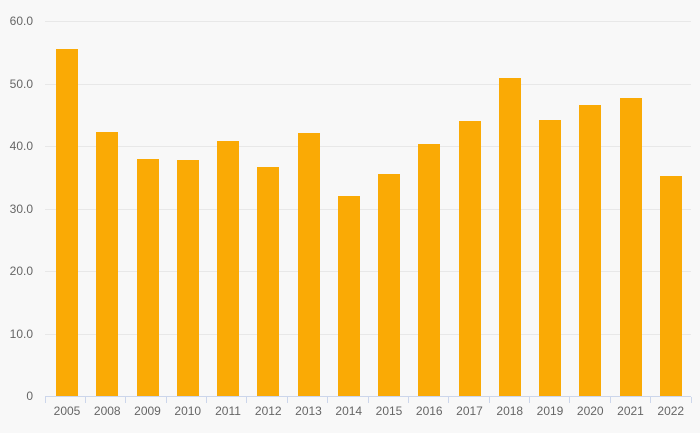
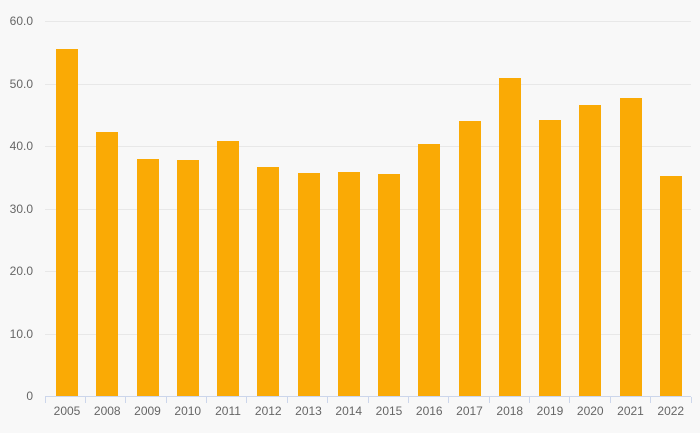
2013: 42 -> 36
2014: 32 -> 36
